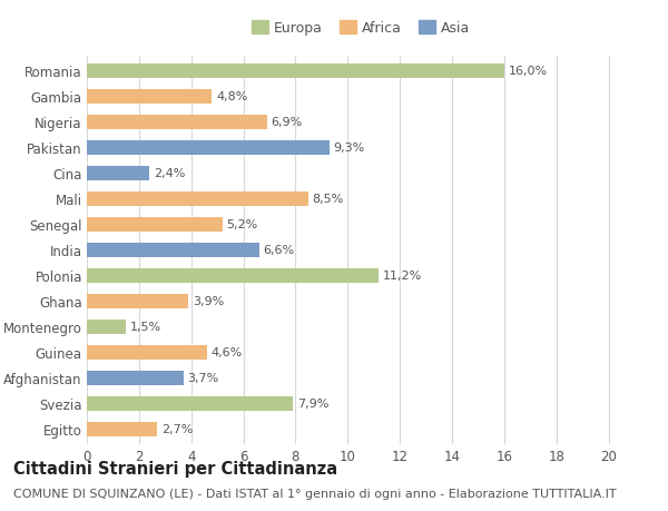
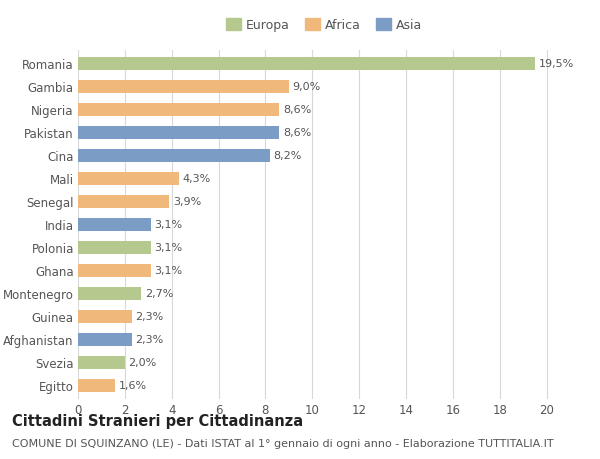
Romania: 16,0% -> 19,5%
Gambia: 4,8% -> 9,0%
Nigeria: 6,9% -> 8,6%
Pakistan: 9,3% -> 8,6%
Cina: 2,4% -> 8,2%
Mali: 8,5% -> 4,3%
Senegal: 5,2% -> 3,9%
India: 6,6% -> 3,1%
Polonia: 11,2% -> 3,1%
Ghana: 3,9% -> 3,1%
Montenegro: 1,5% -> 2,7%
Guinea: 4,6% -> 2,3%
Afghanistan: 3,7% -> 2,3%
Svezia: 7,9% -> 2,0%
Egitto: 2,7% -> 1,6%
